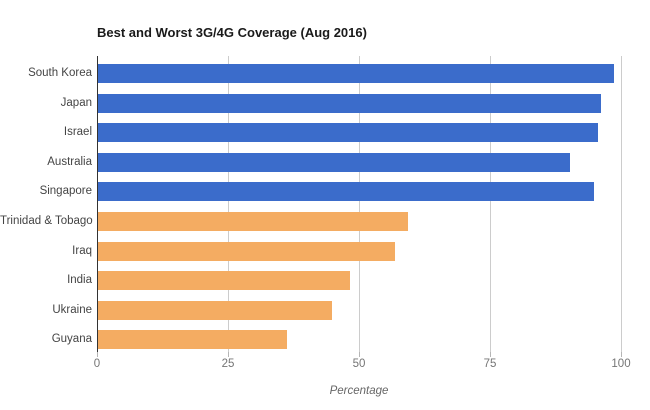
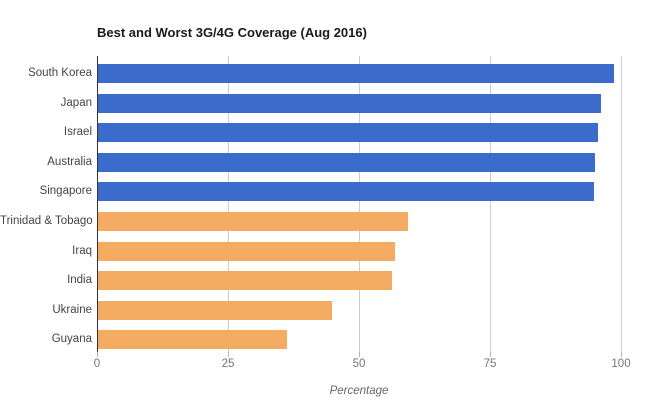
Australia: 90 -> 95
India: 48 -> 56
